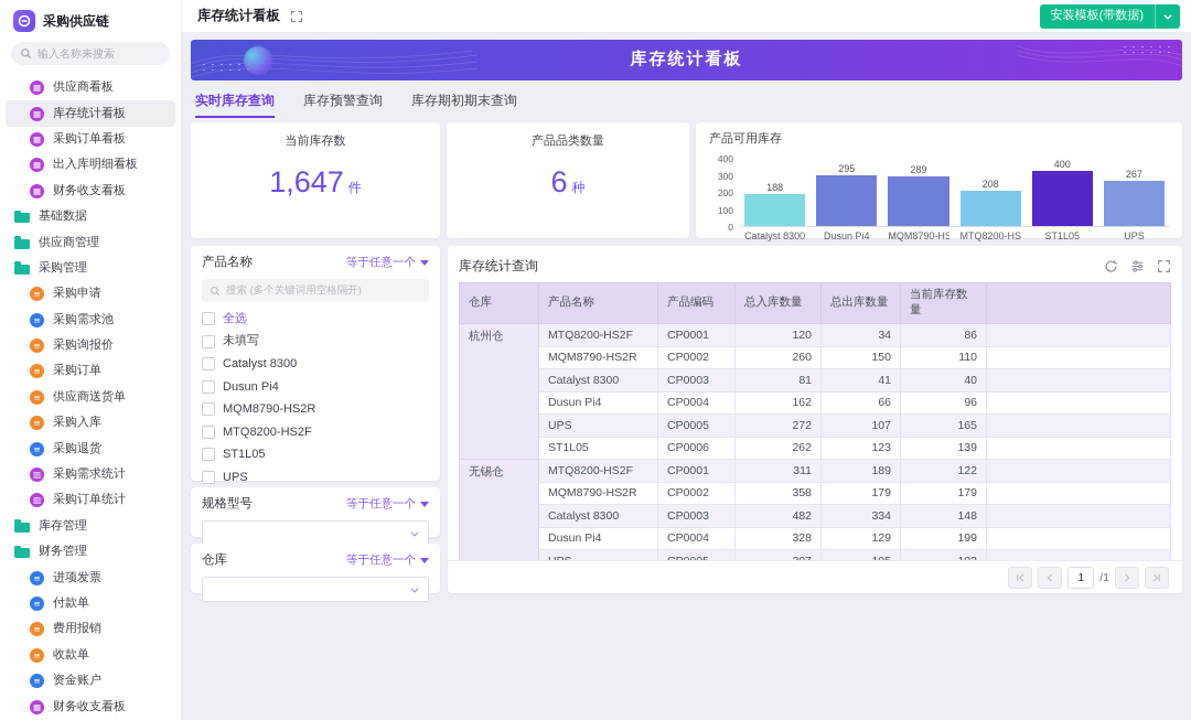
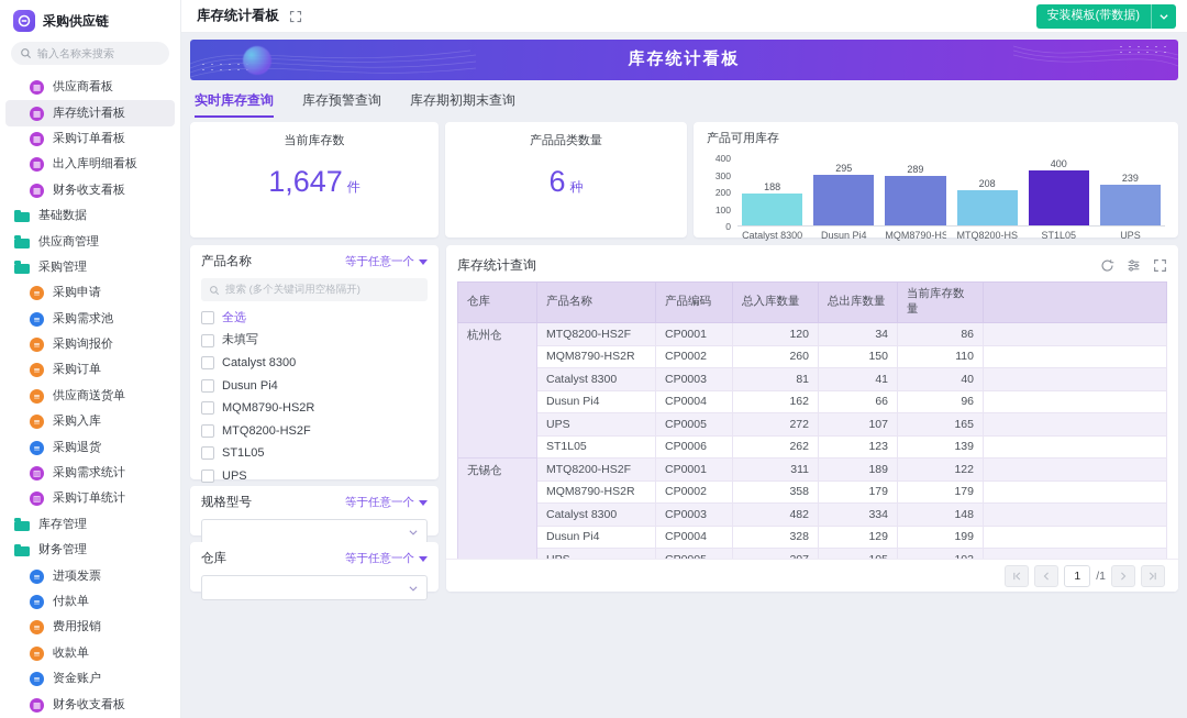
UPS: 267 -> 239
